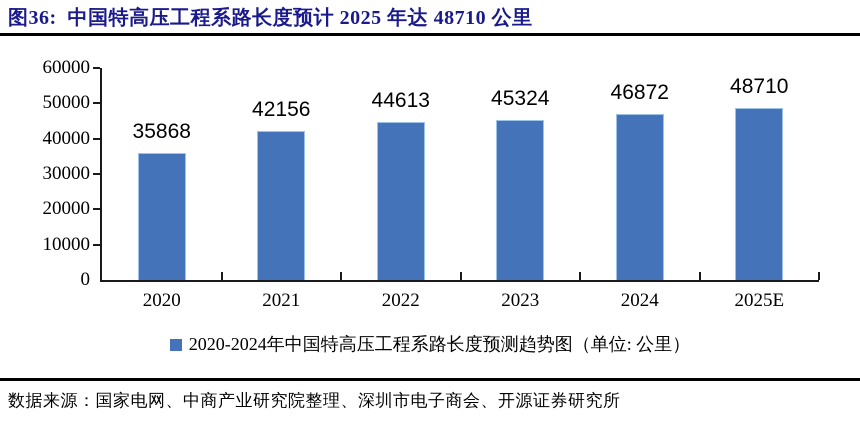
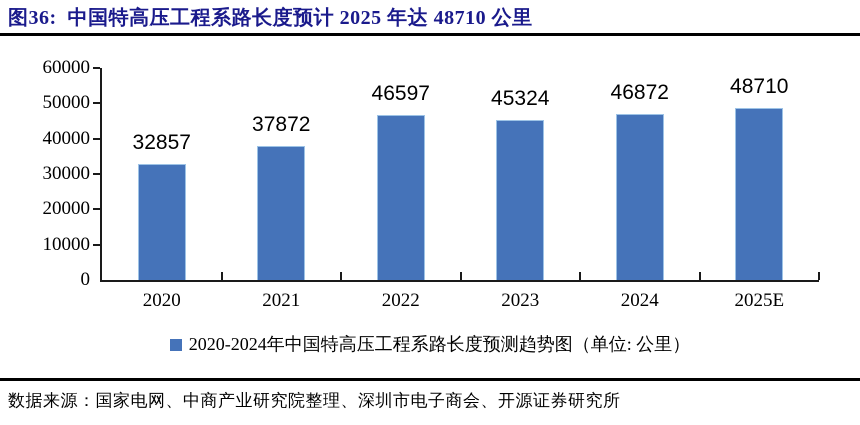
2020: 35868 -> 32857
2021: 42156 -> 37872
2022: 44613 -> 46597
